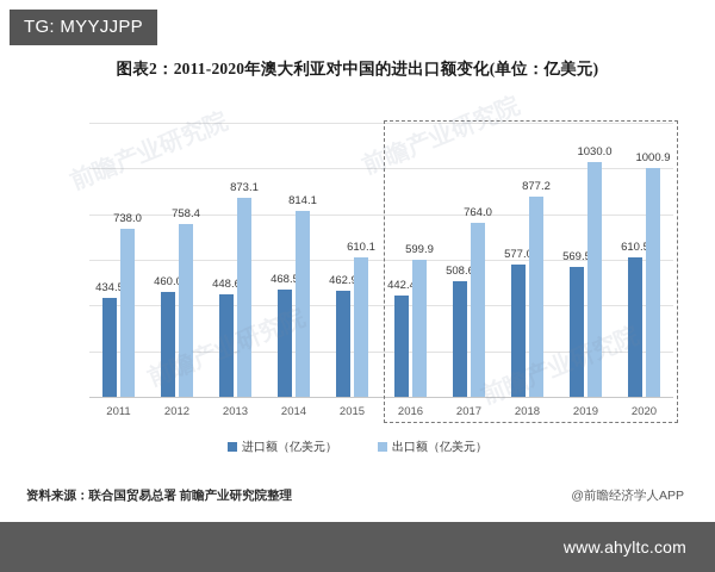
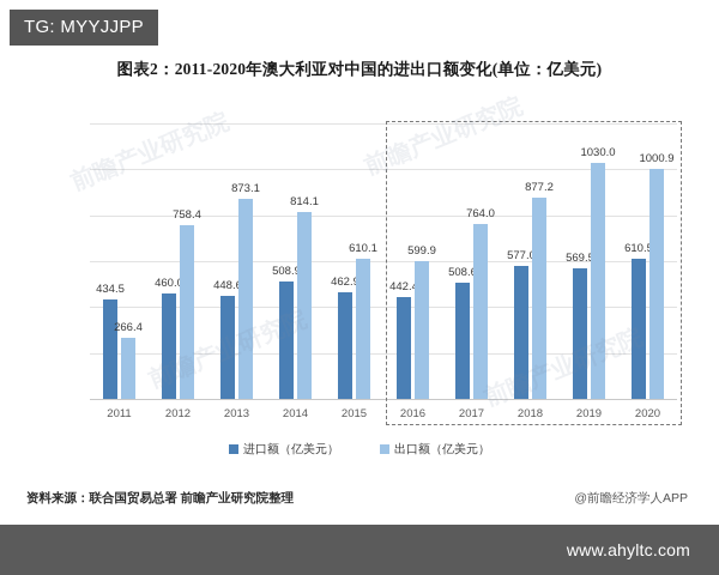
出口额（亿美元）/2011: 738.0 -> 266.4
进口额（亿美元）/2014: 468.5 -> 508.9
